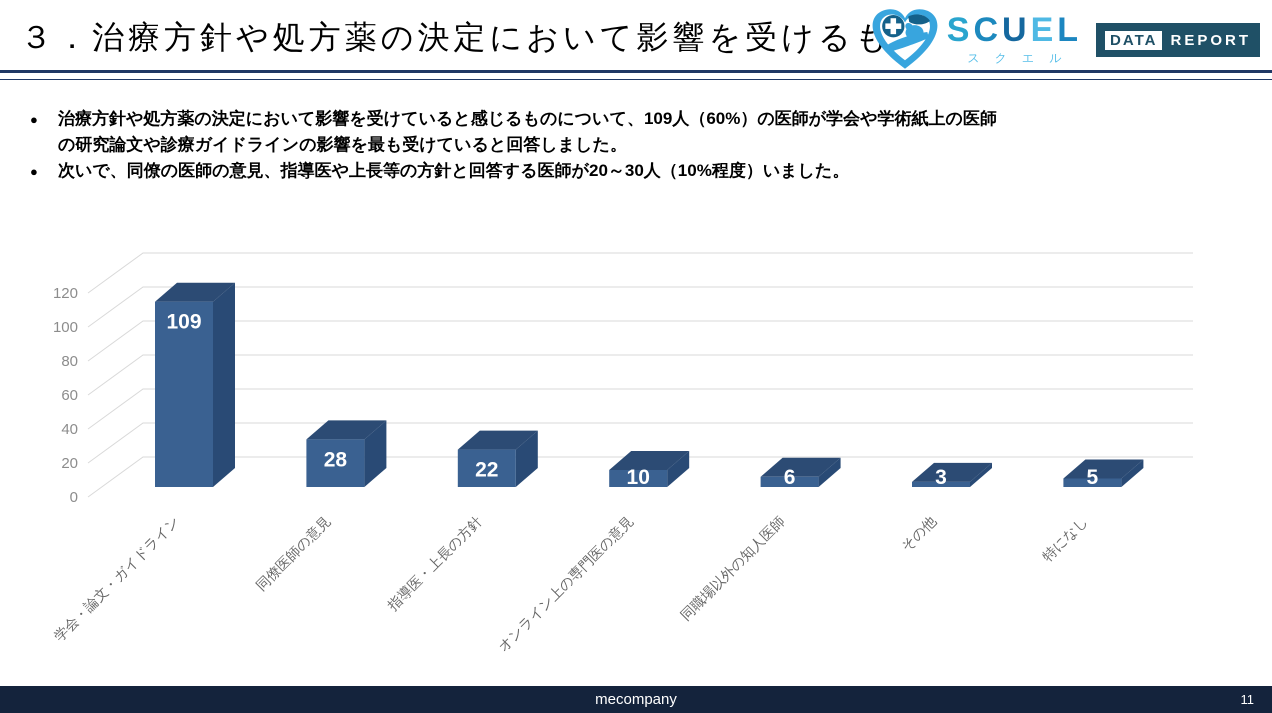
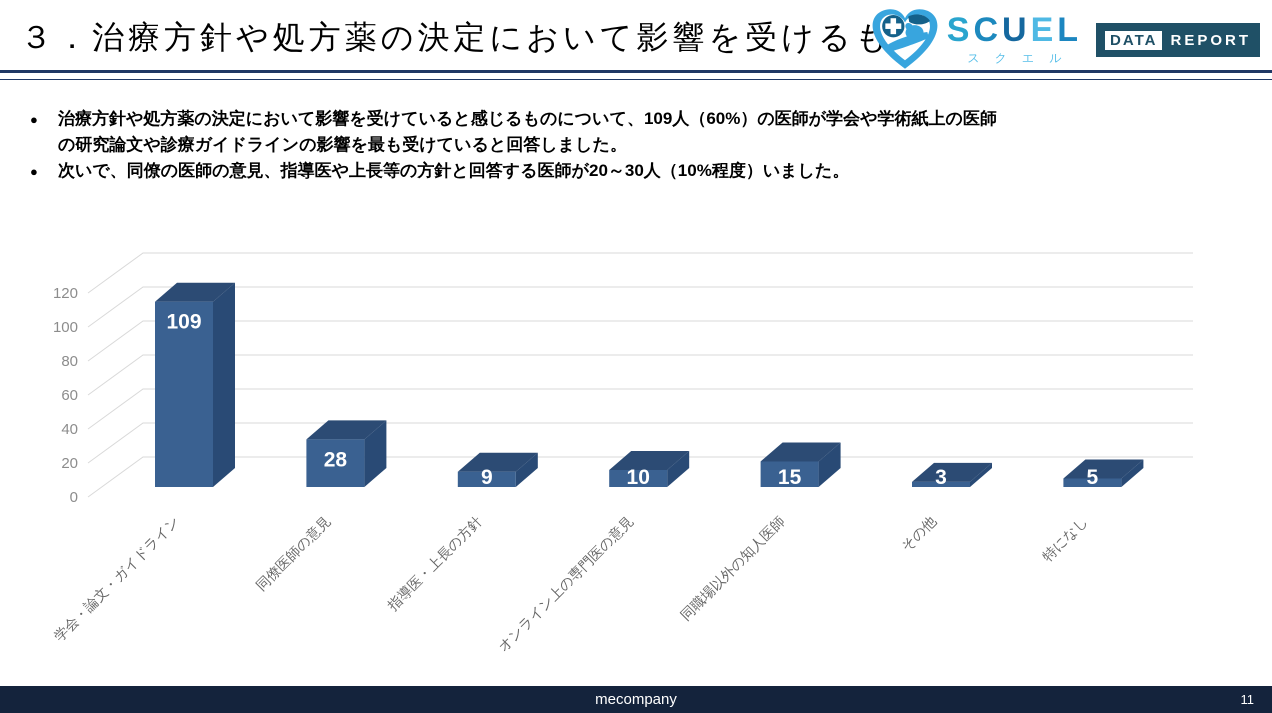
指導医・上長の方針: 22 -> 9
同職場以外の知人医師: 6 -> 15
